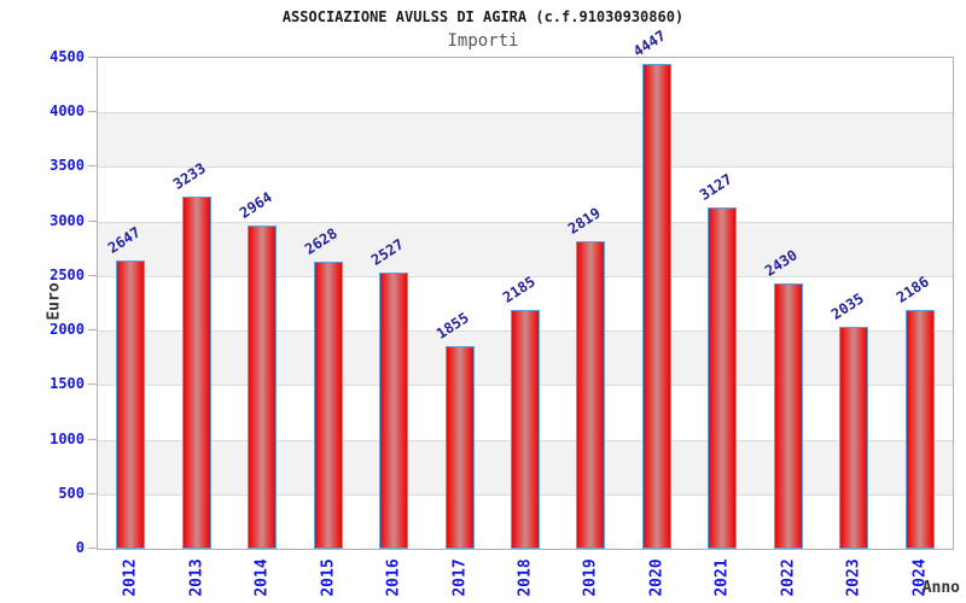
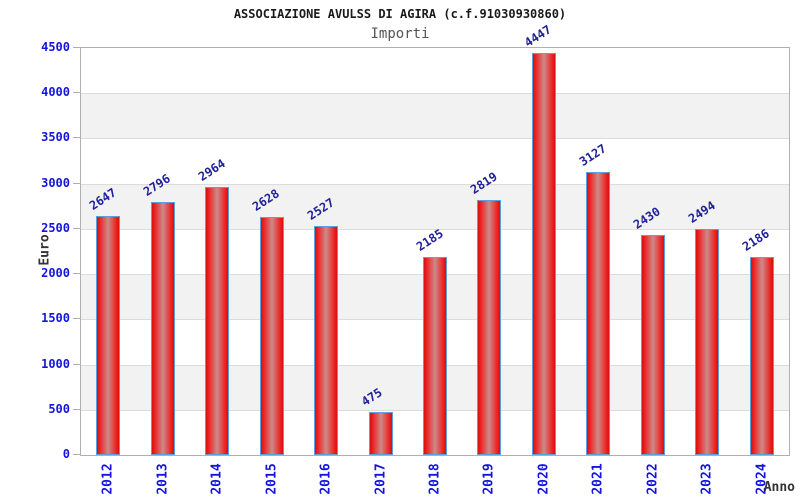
2013: 3233 -> 2796
2017: 1855 -> 475
2023: 2035 -> 2494
